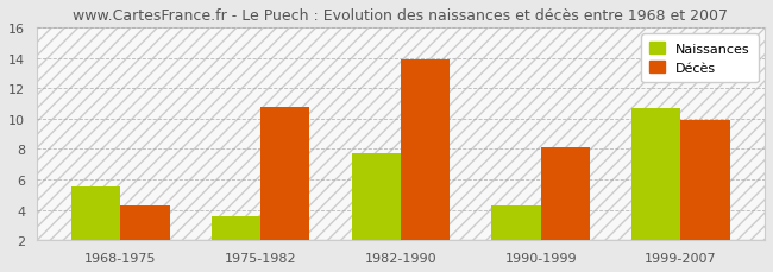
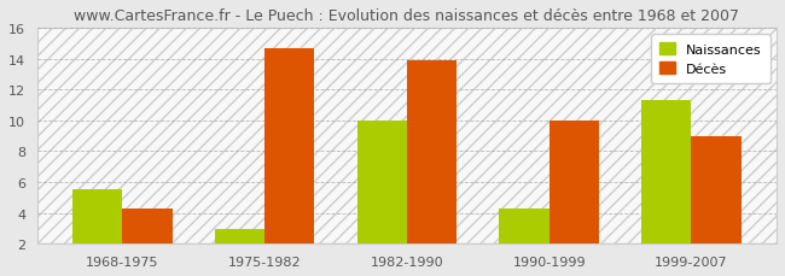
Naissances/1975-1982: 3.6 -> 3.0
Décès/1975-1982: 10.8 -> 14.7
Naissances/1982-1990: 7.7 -> 10.0
Décès/1990-1999: 8.1 -> 10.0
Naissances/1999-2007: 10.7 -> 11.3
Décès/1999-2007: 9.9 -> 9.0
